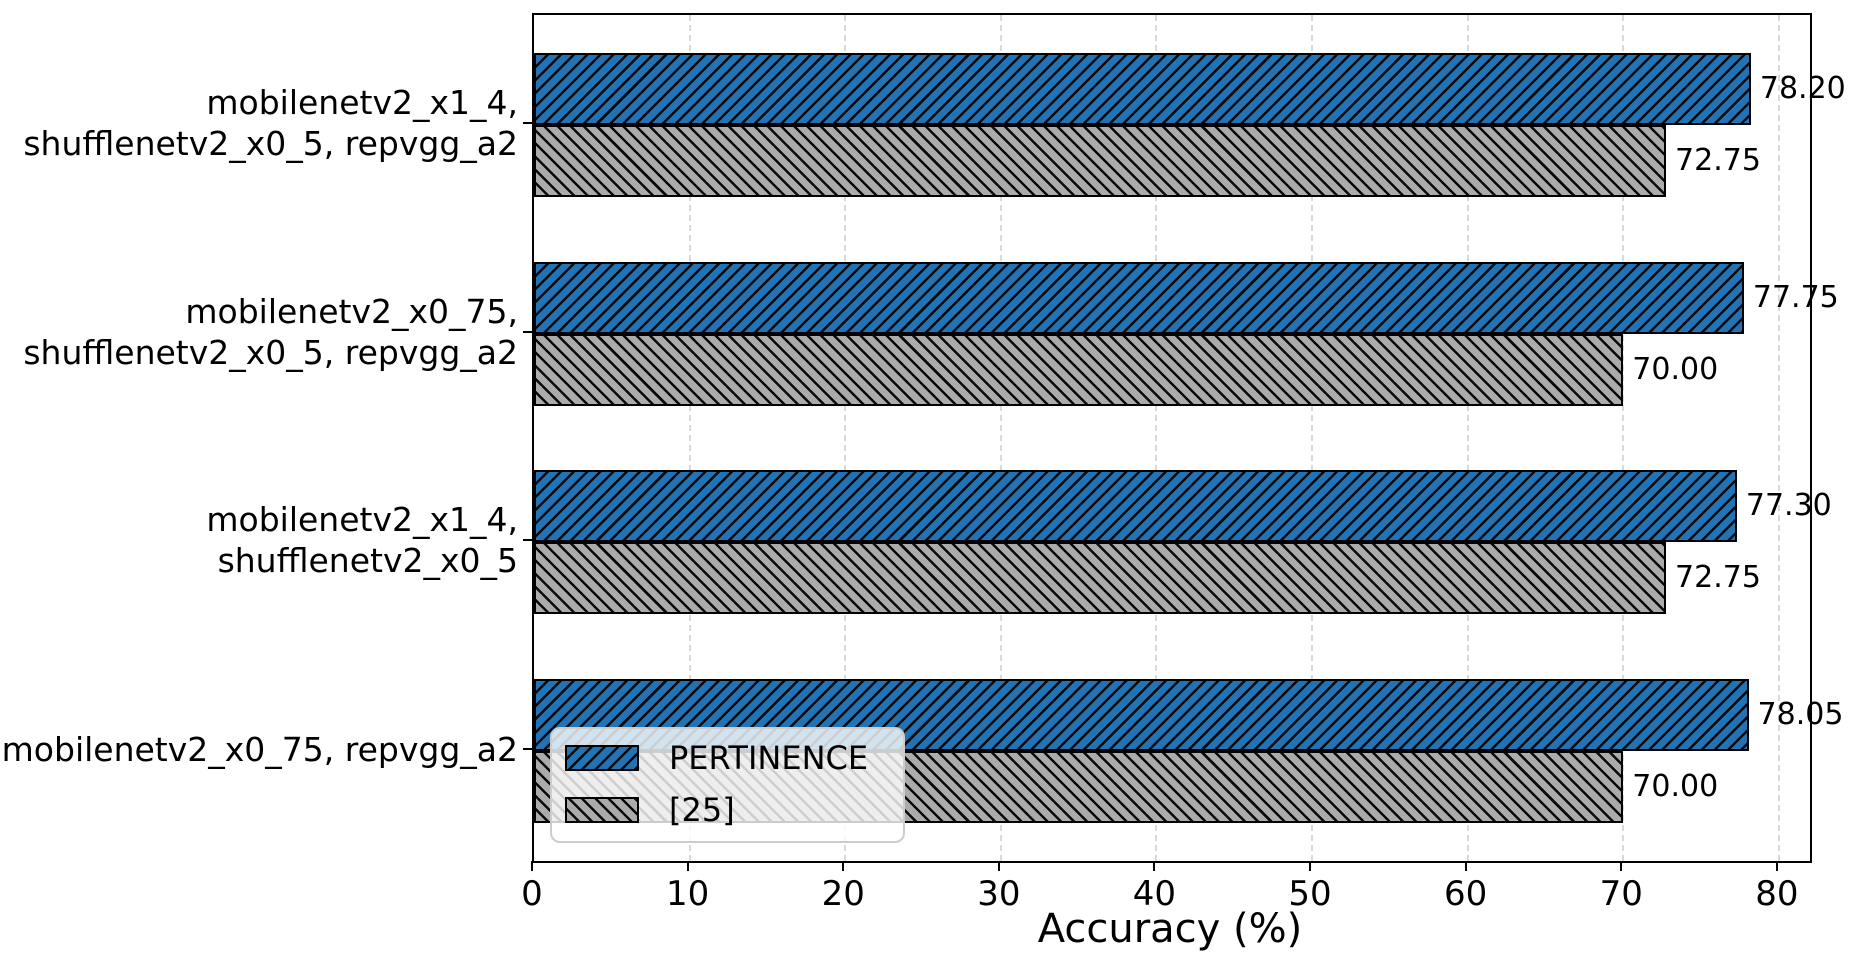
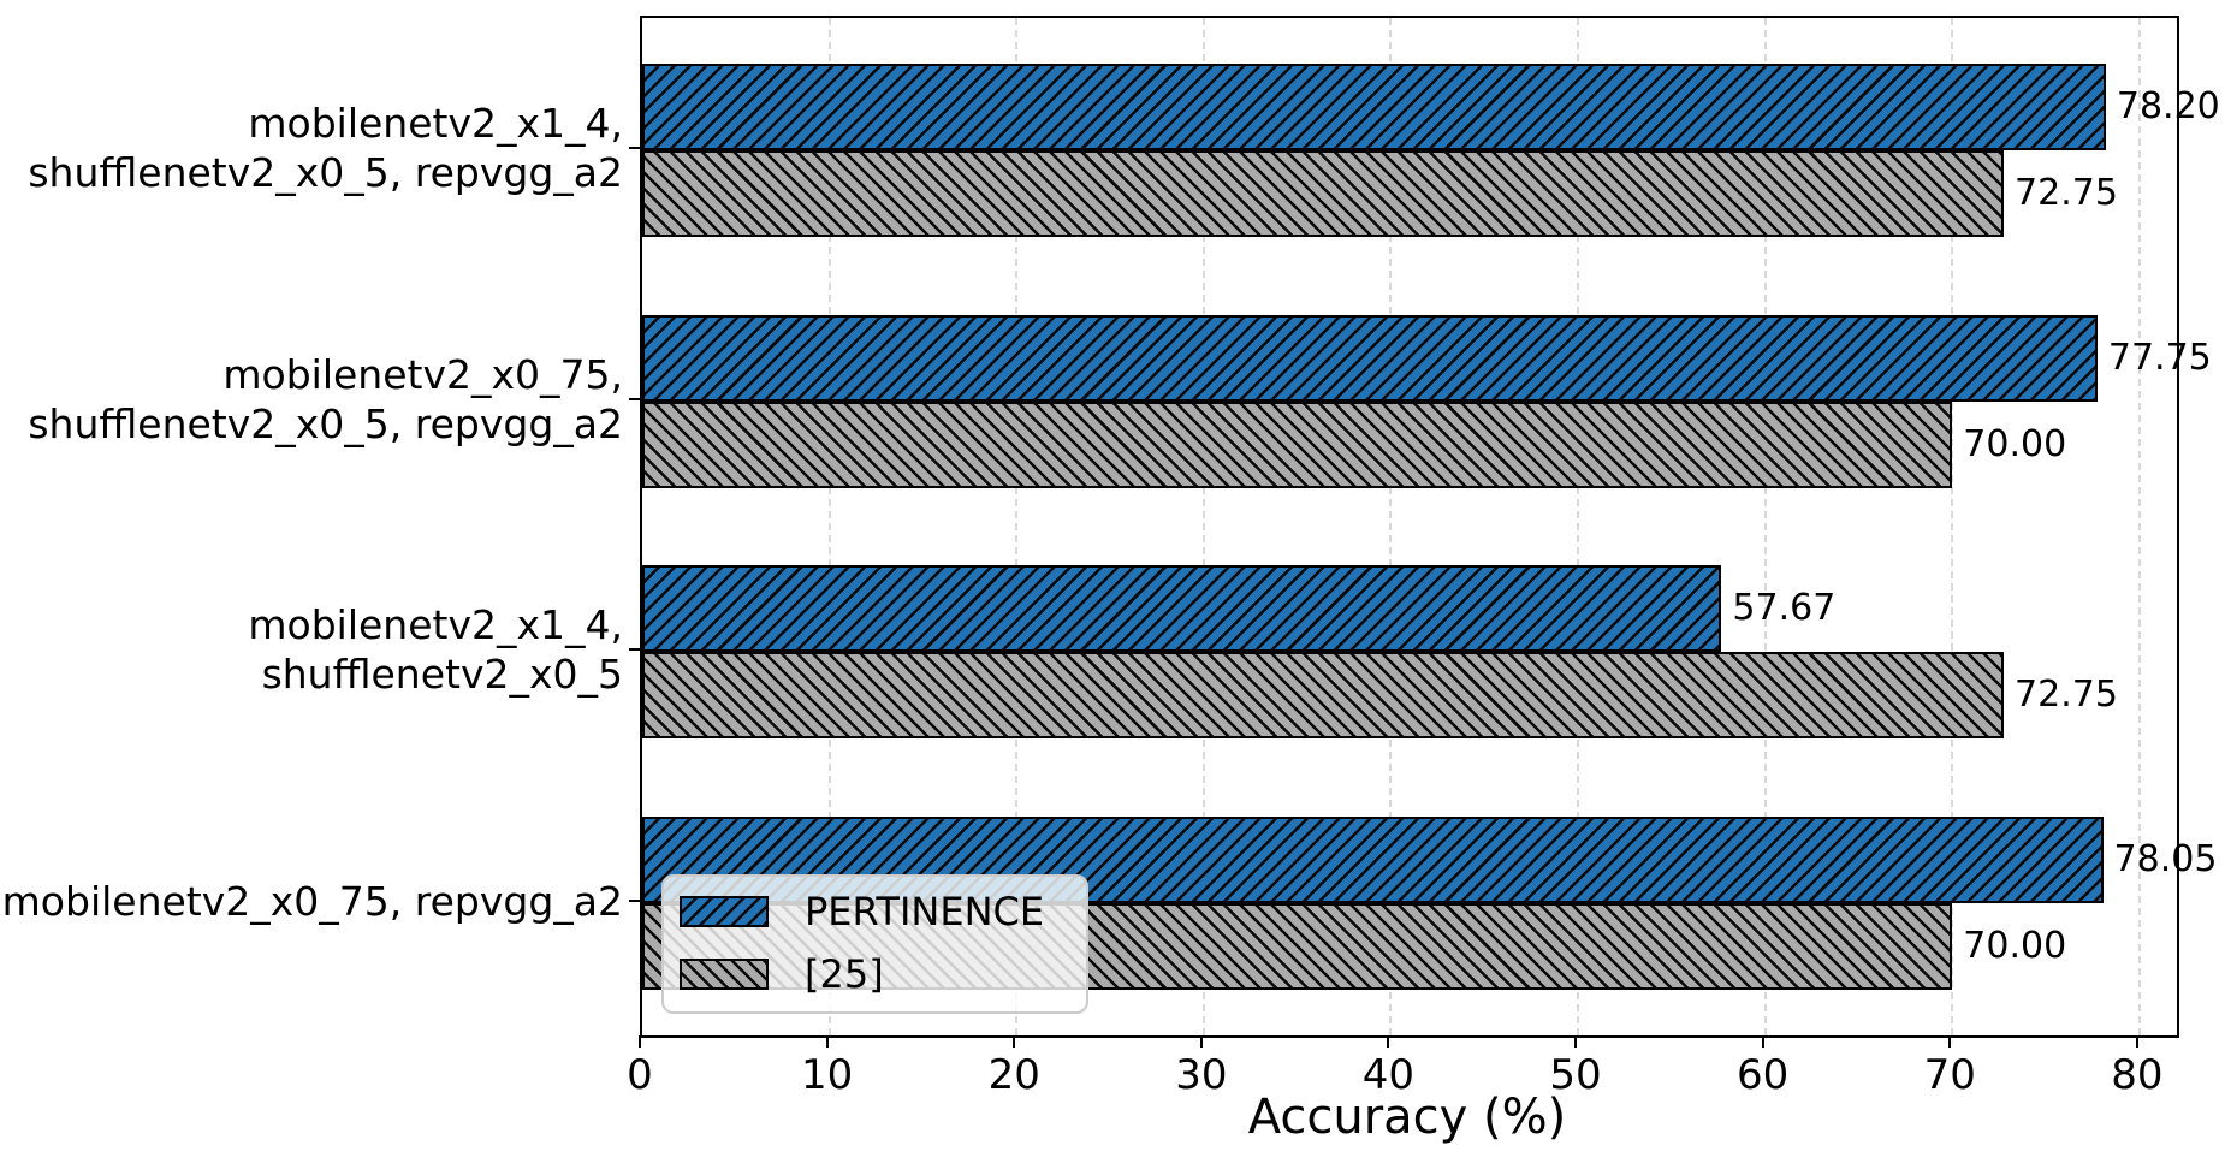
PERTINENCE/mobilenetv2_x1_4, shufflenetv2_x0_5: 77.30 -> 57.67
